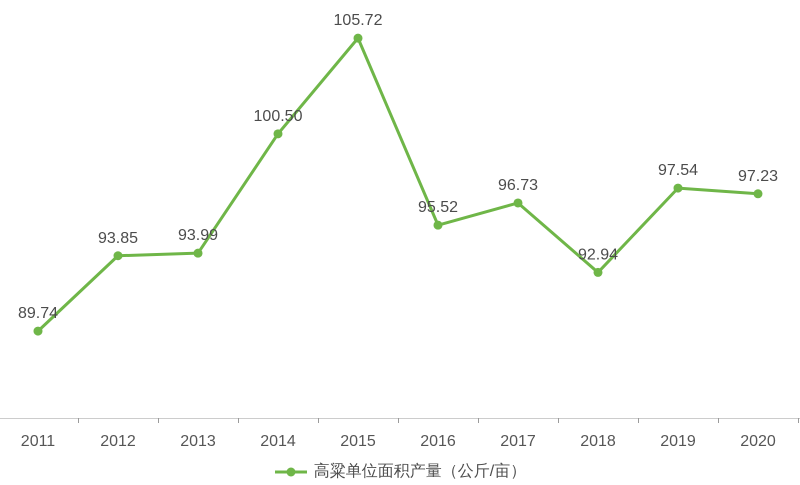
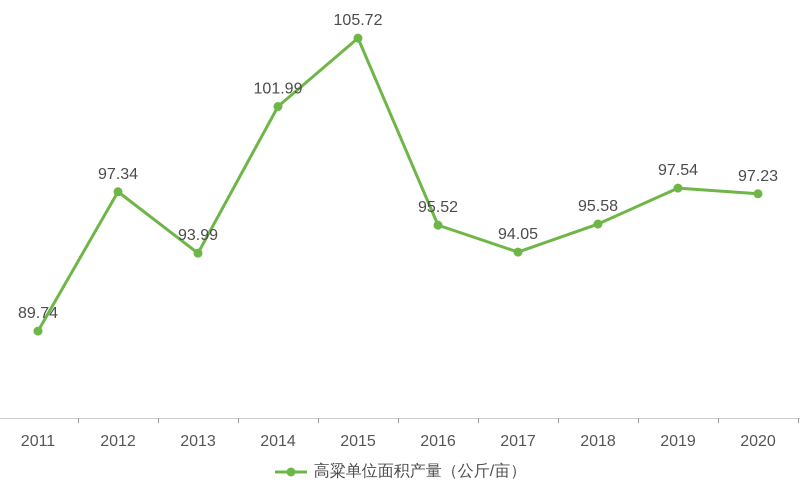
2012: 93.85 -> 97.34
2014: 100.50 -> 101.99
2017: 96.73 -> 94.05
2018: 92.94 -> 95.58
